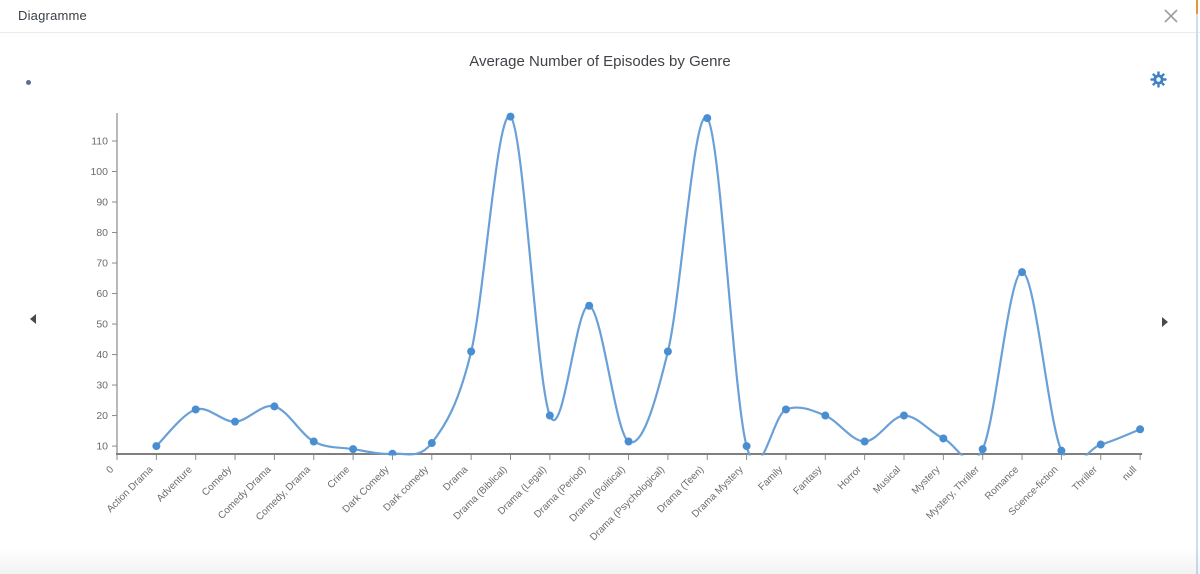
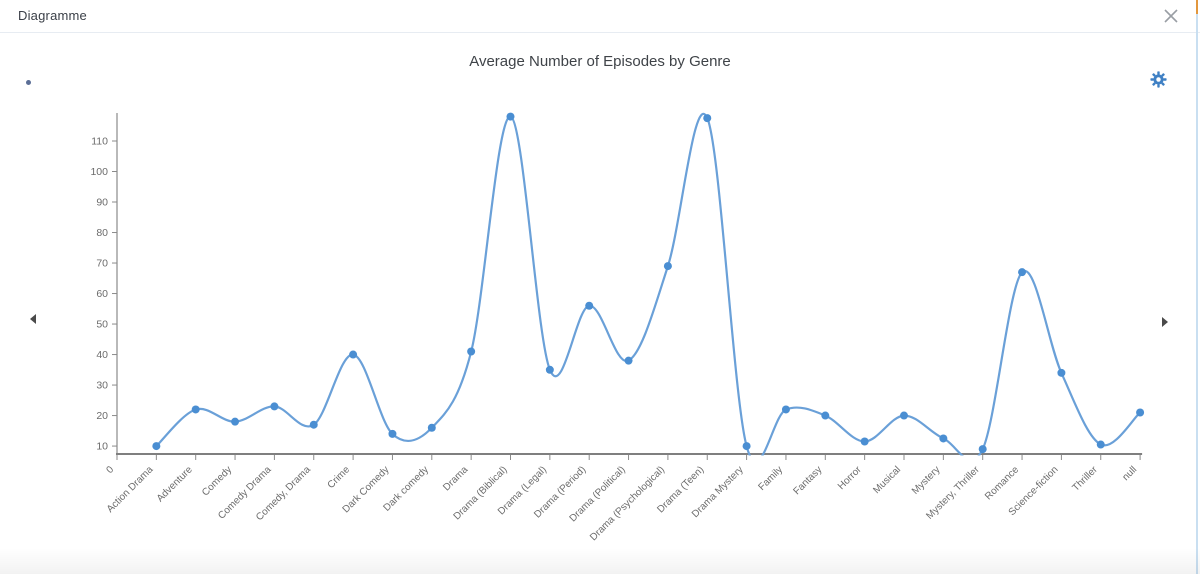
Comedy, Drama: 12 -> 17
Crime: 9 -> 40
Dark Comedy: 8 -> 14
Dark comedy: 11 -> 16
Drama (Legal): 20 -> 35
Drama (Political): 12 -> 38
Drama (Psychological): 41 -> 69
Science-fiction: 8 -> 34
null: 16 -> 21
